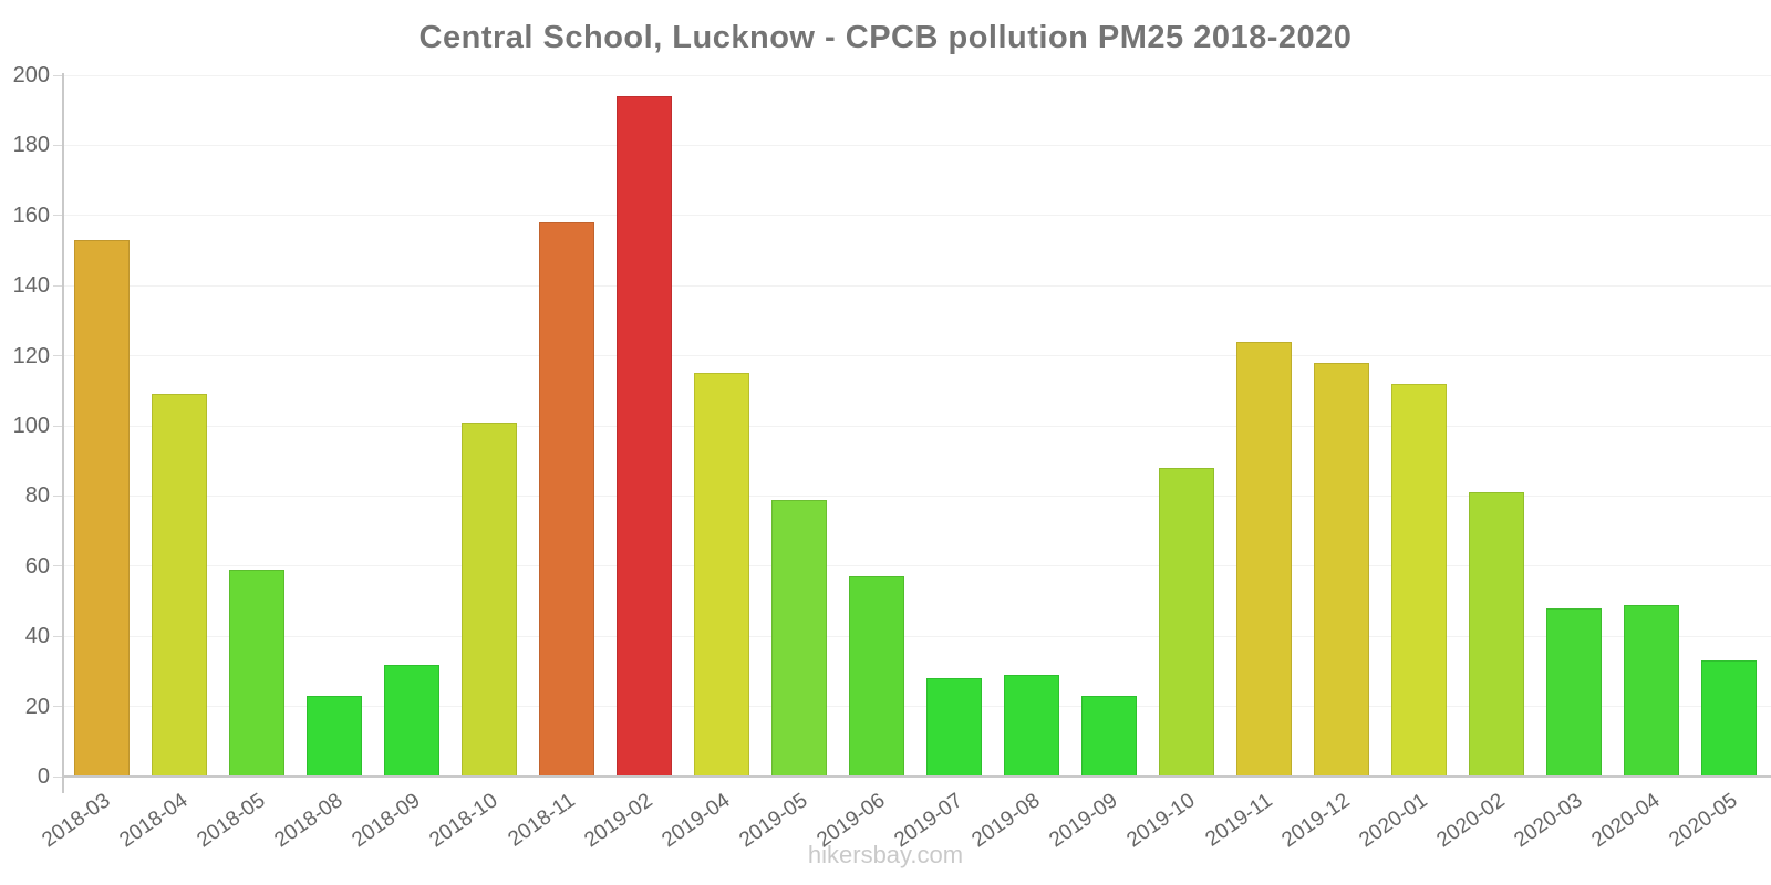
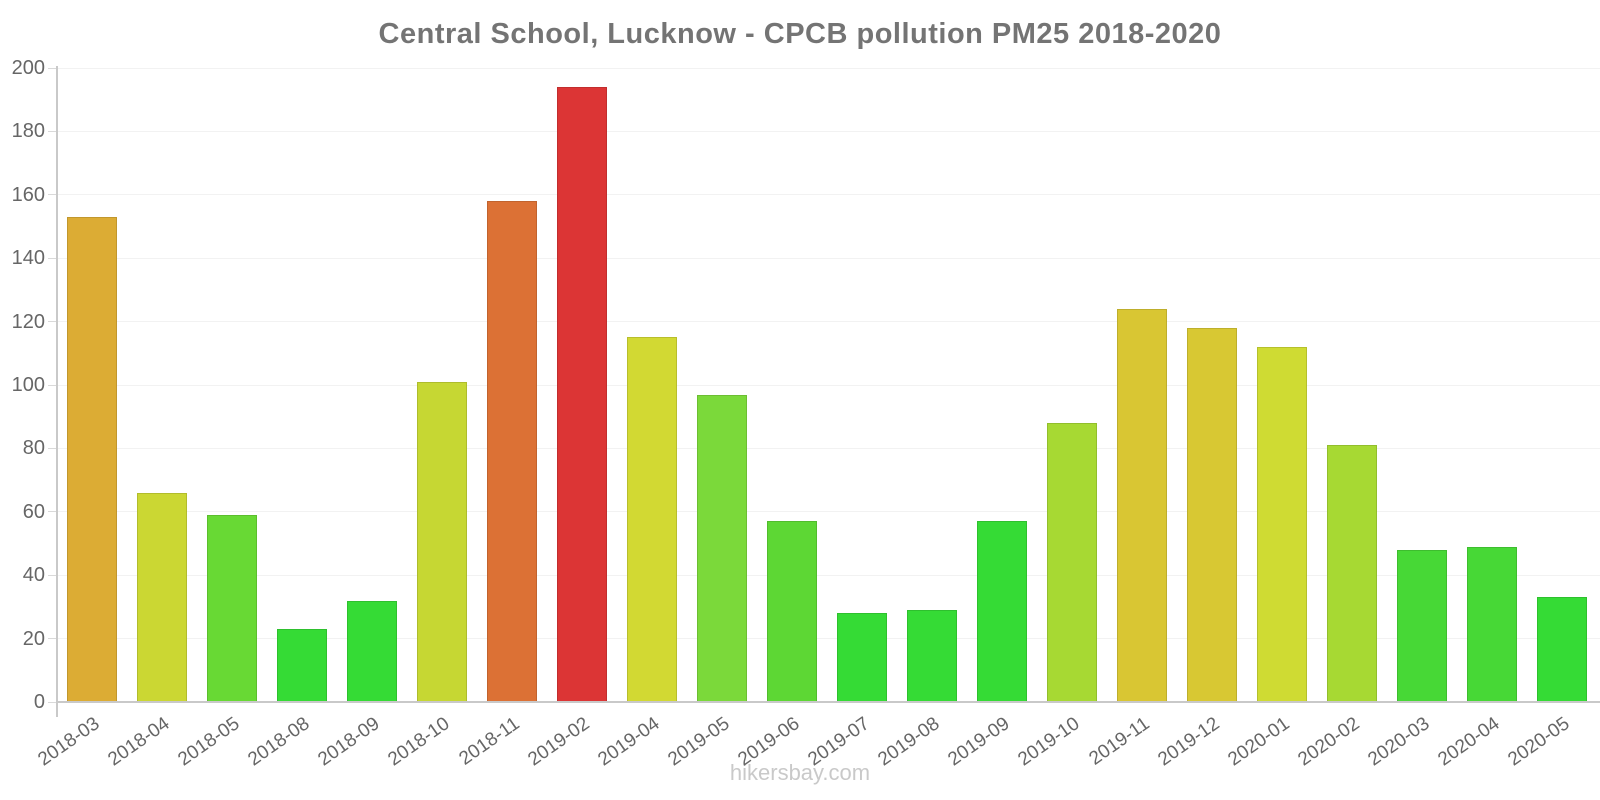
2018-04: 109 -> 66
2019-05: 79 -> 97
2019-09: 23 -> 57
